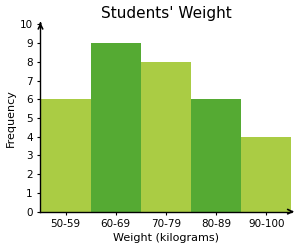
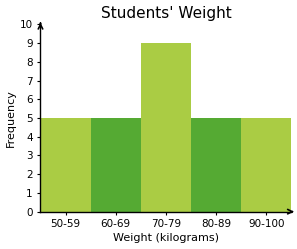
50-59: 6 -> 5
60-69: 9 -> 5
70-79: 8 -> 9
80-89: 6 -> 5
90-100: 4 -> 5
